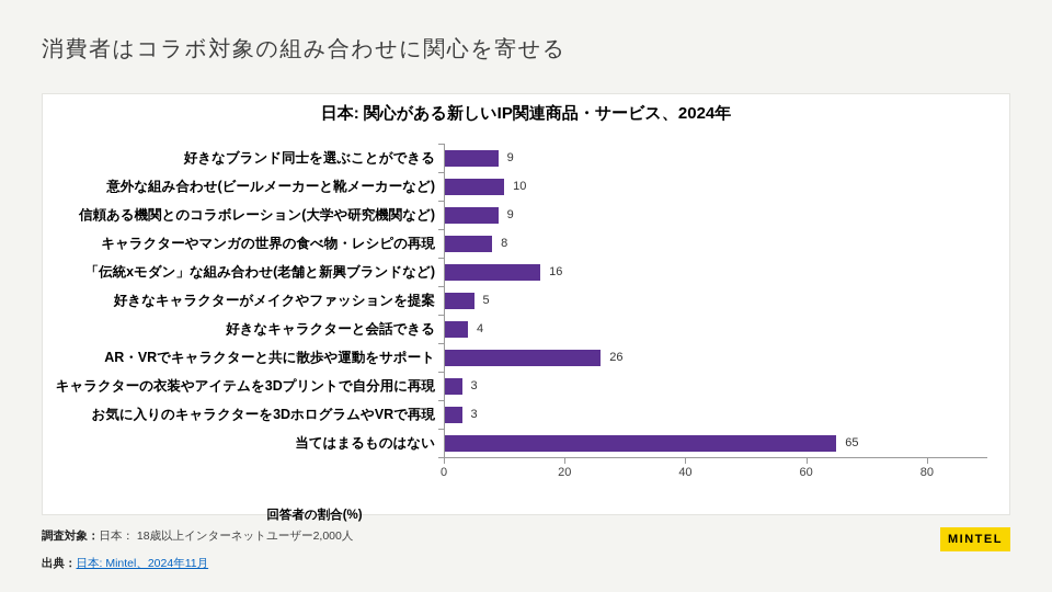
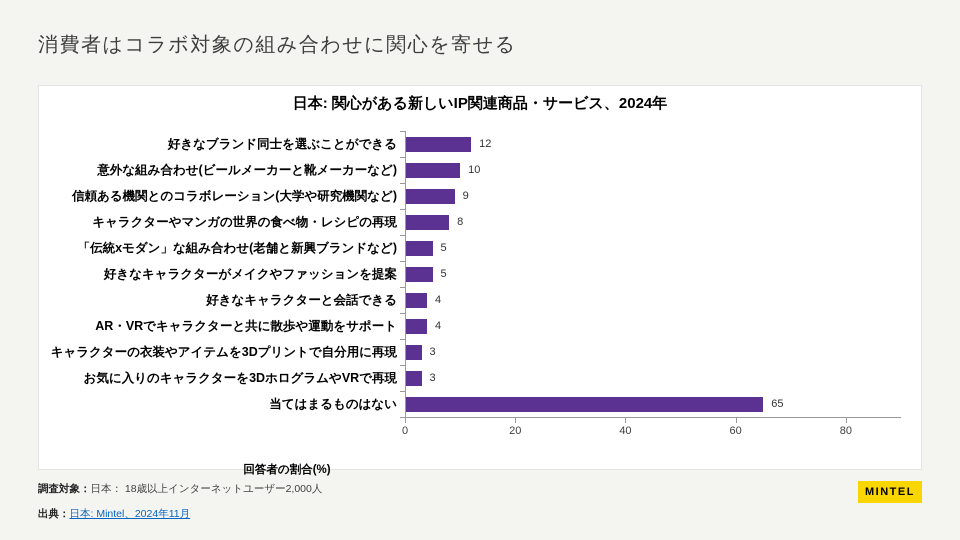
好きなブランド同士を選ぶことができる: 9 -> 12
「伝統xモダン」な組み合わせ(老舗と新興ブランドなど): 16 -> 5
AR・VRでキャラクターと共に散歩や運動をサポート: 26 -> 4
